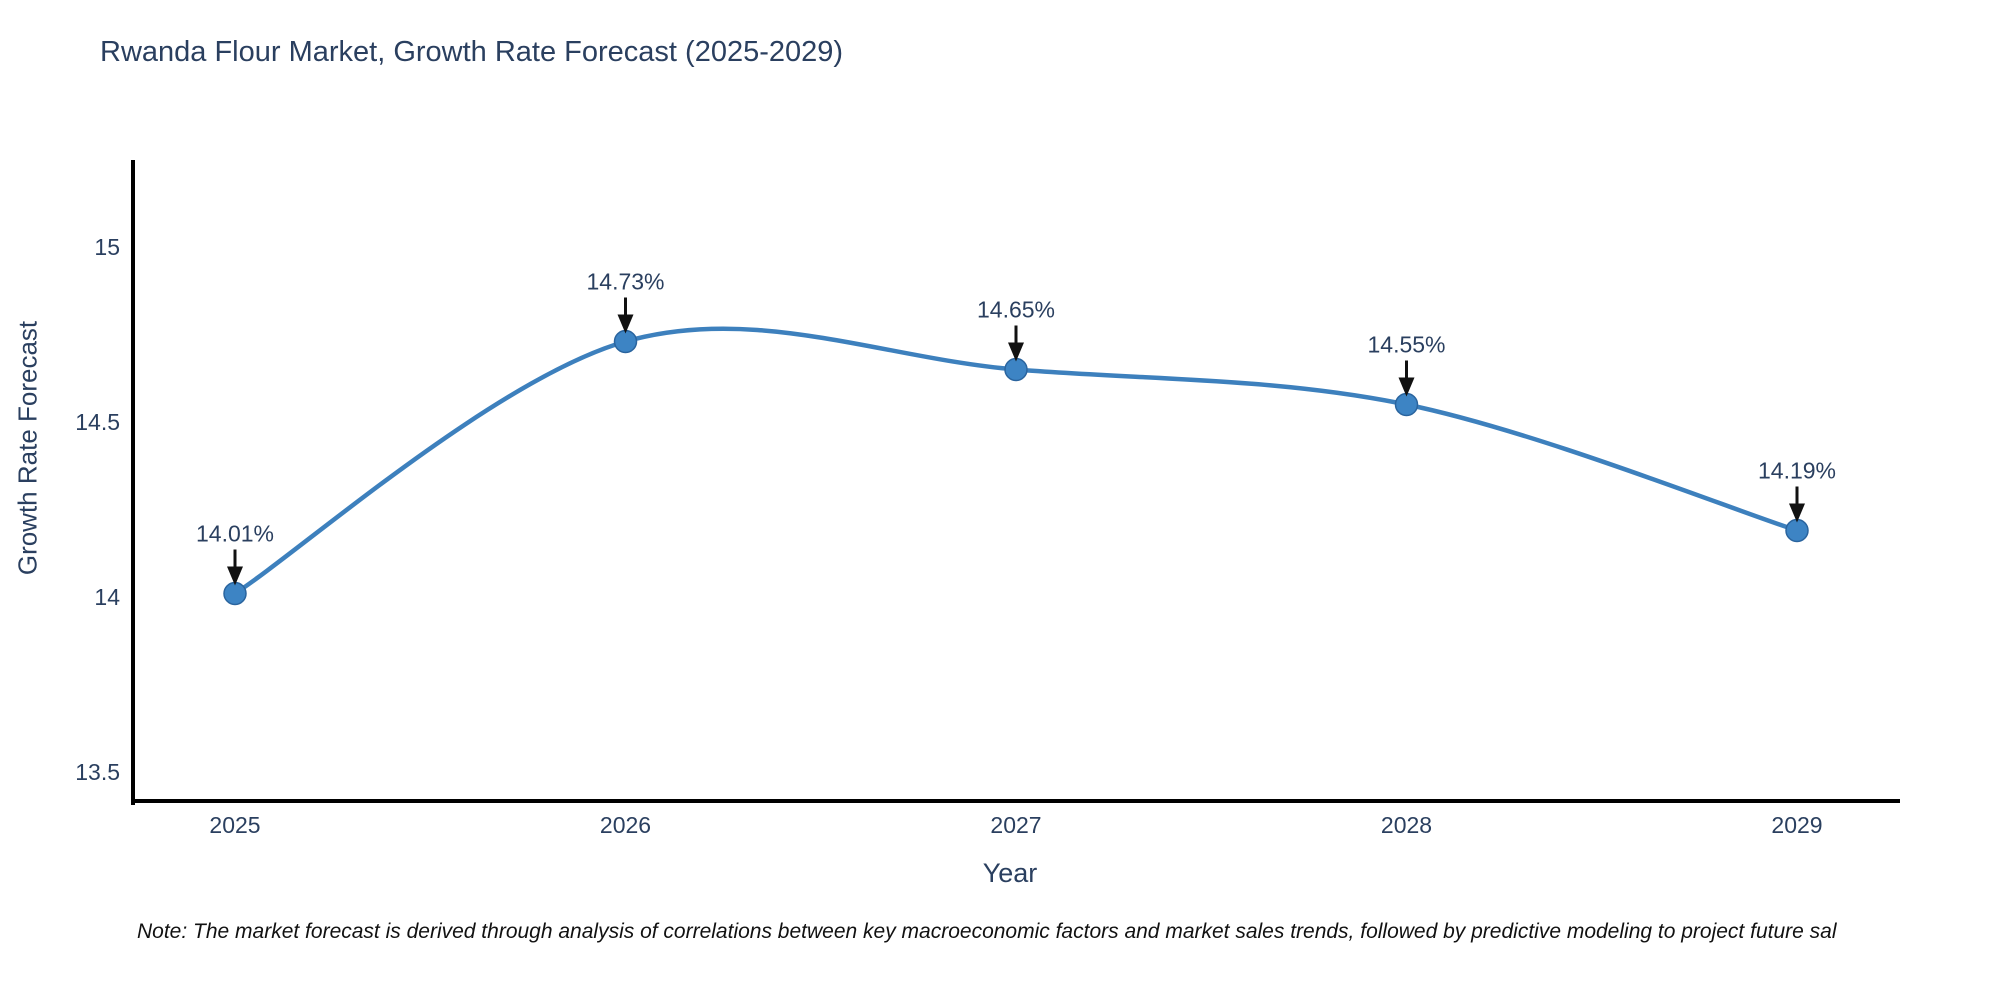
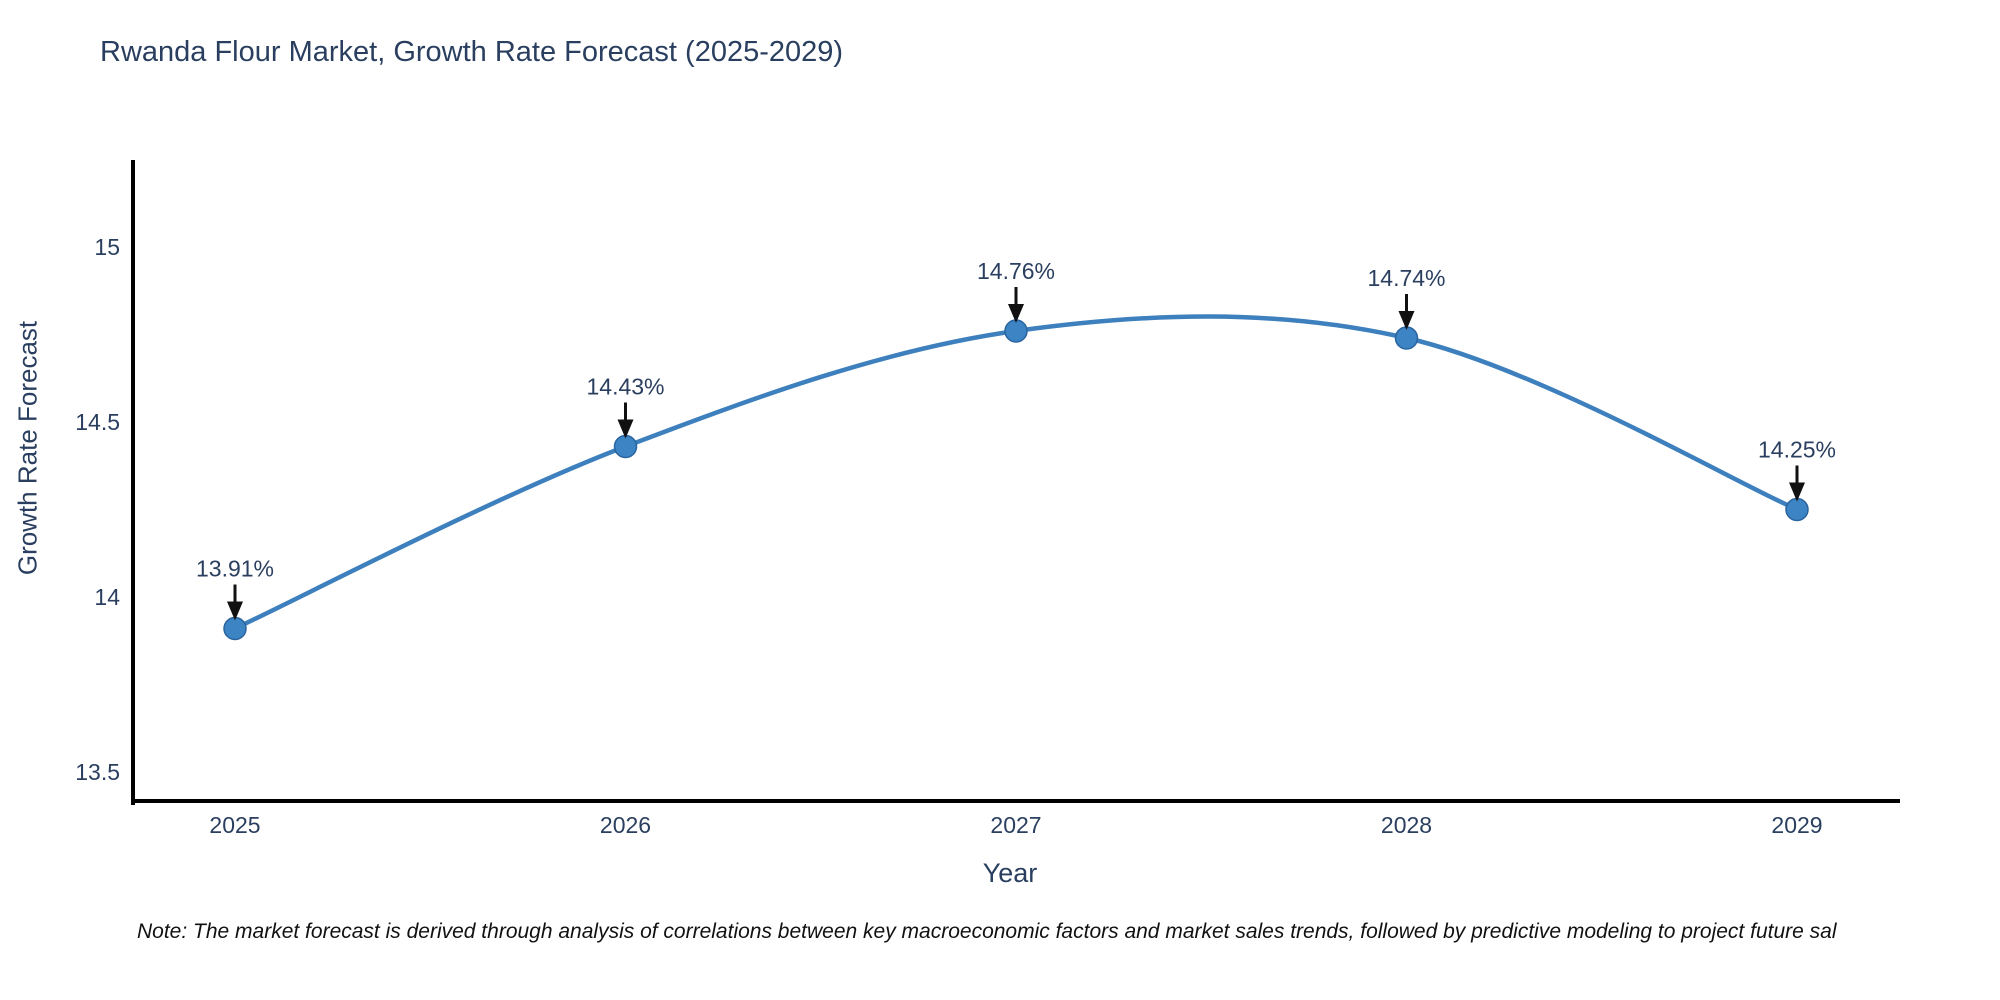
2025: 14.01% -> 13.91%
2026: 14.73% -> 14.43%
2027: 14.65% -> 14.76%
2028: 14.55% -> 14.74%
2029: 14.19% -> 14.25%
